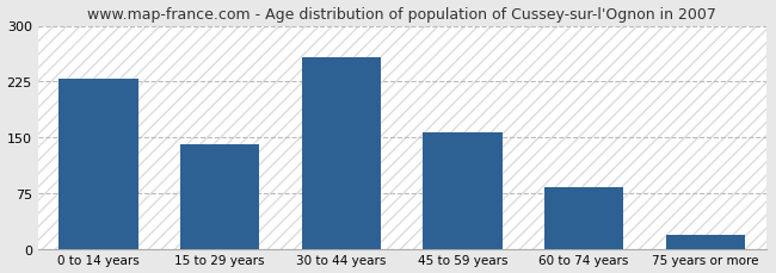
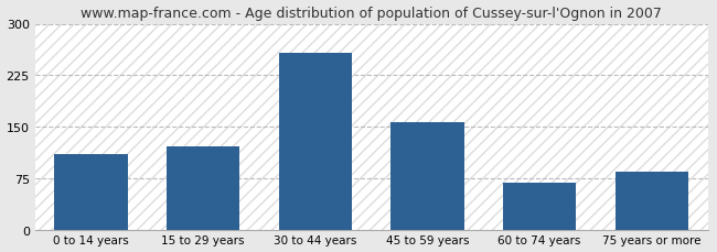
0 to 14 years: 228 -> 110
15 to 29 years: 140 -> 122
60 to 74 years: 82 -> 68
75 years or more: 18 -> 84
